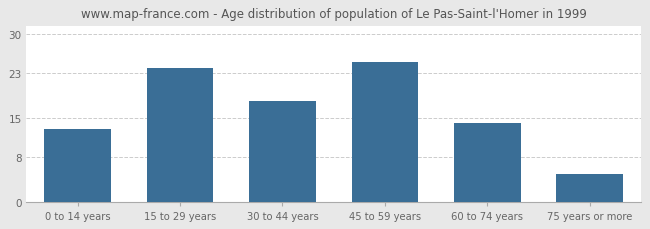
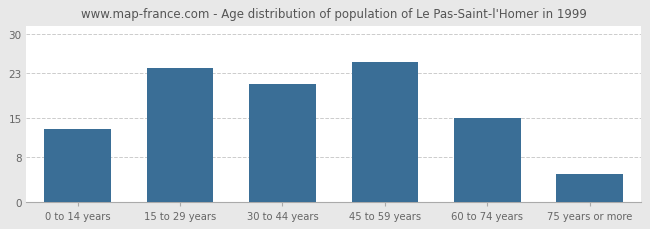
30 to 44 years: 18 -> 21
60 to 74 years: 14 -> 15
